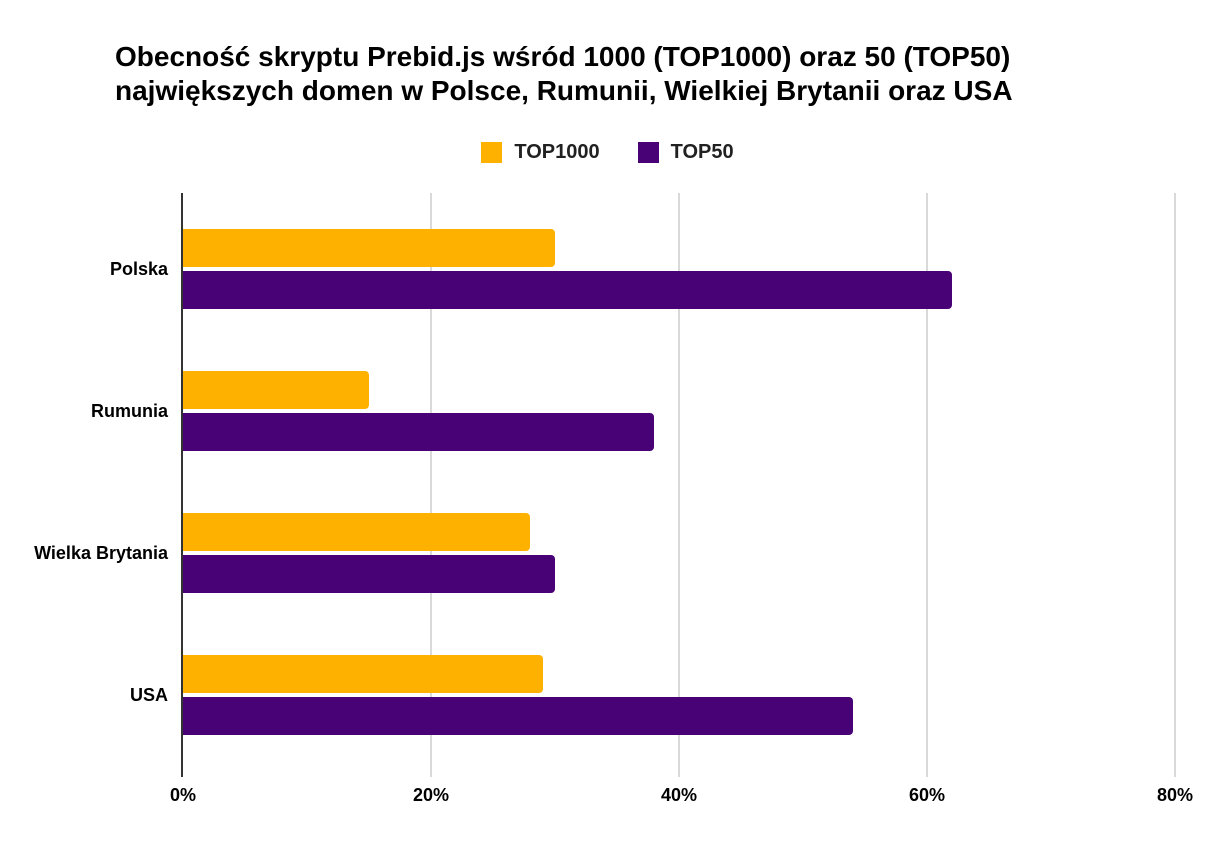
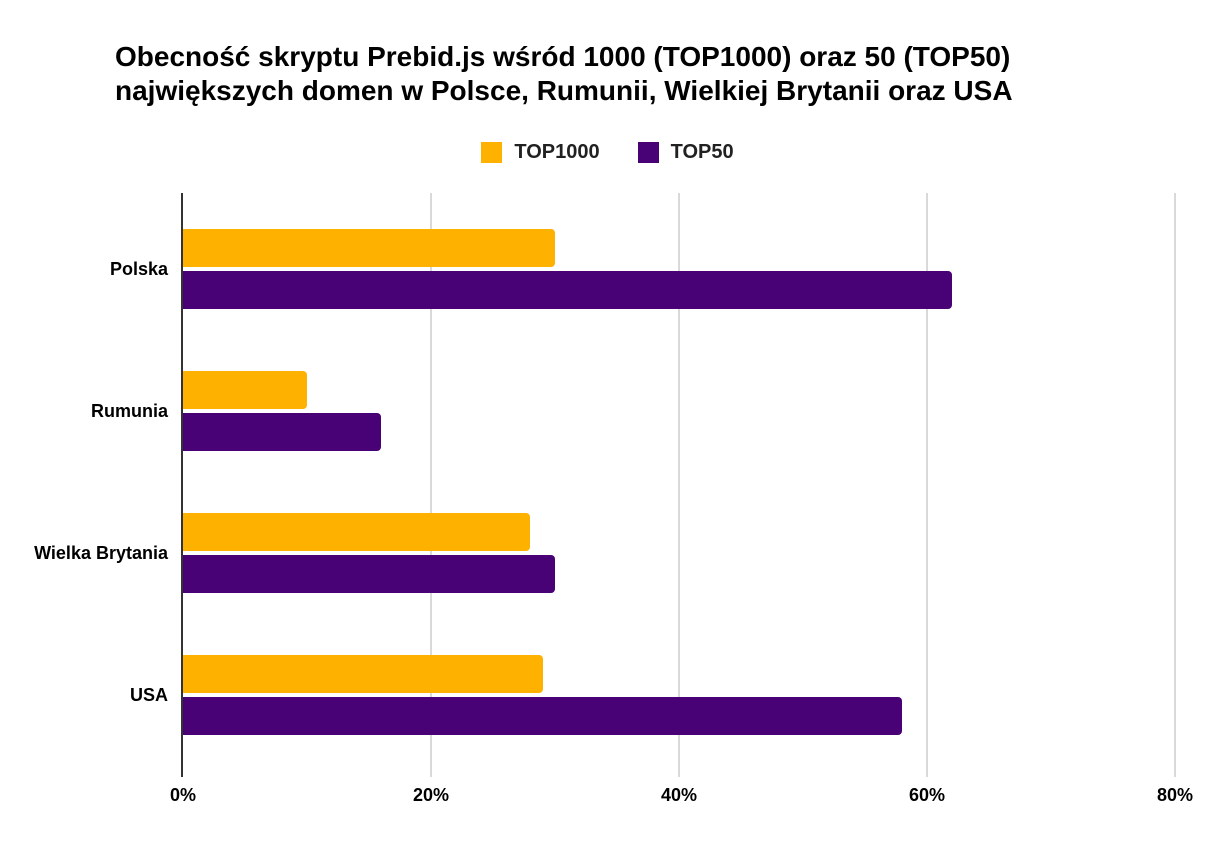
TOP1000/Rumunia: 15% -> 10%
TOP50/Rumunia: 38% -> 16%
TOP50/USA: 54% -> 58%
